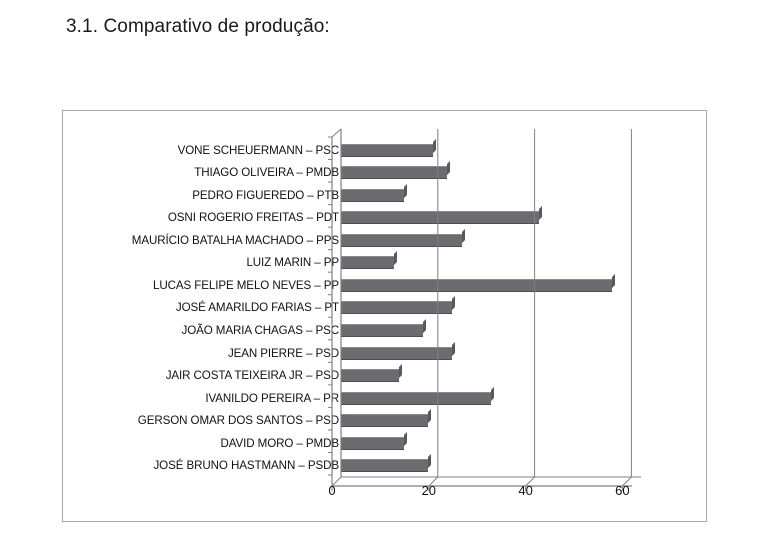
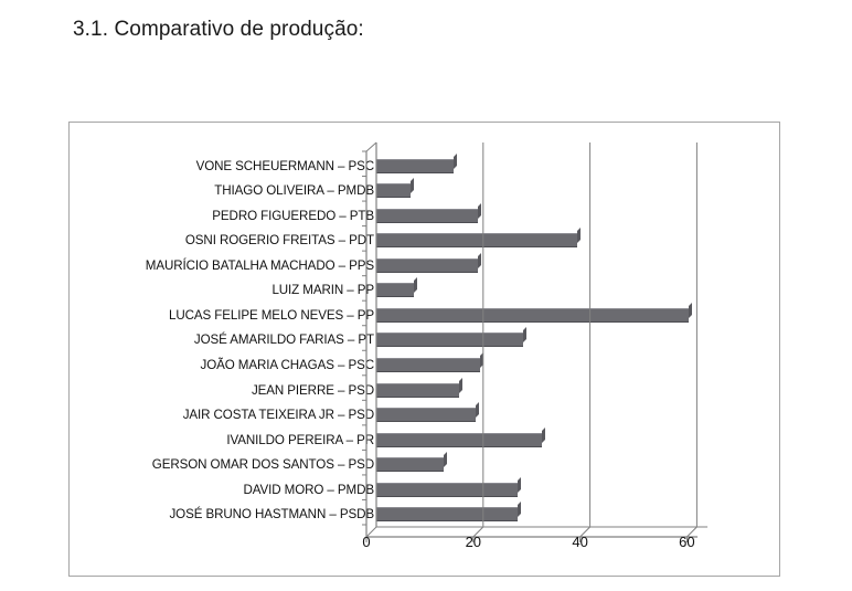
VONE SCHEUERMANN – PSC: 19 -> 14
THIAGO OLIVEIRA – PMDB: 22 -> 6
PEDRO FIGUEREDO – PTB: 13 -> 19
OSNI ROGERIO FREITAS – PDT: 41 -> 38
MAURÍCIO BATALHA MACHADO – PPS: 25 -> 19
LUIZ MARIN – PP: 11 -> 7
LUCAS FELIPE MELO NEVES – PP: 56 -> 58
JOSÉ AMARILDO FARIAS – PT: 23 -> 28
JOÃO MARIA CHAGAS – PSC: 17 -> 20
JEAN PIERRE – PSD: 23 -> 16
JAIR COSTA TEIXEIRA JR – PSD: 12 -> 18
GERSON OMAR DOS SANTOS – PSD: 18 -> 12
DAVID MORO – PMDB: 13 -> 26
JOSÉ BRUNO HASTMANN – PSDB: 18 -> 26
